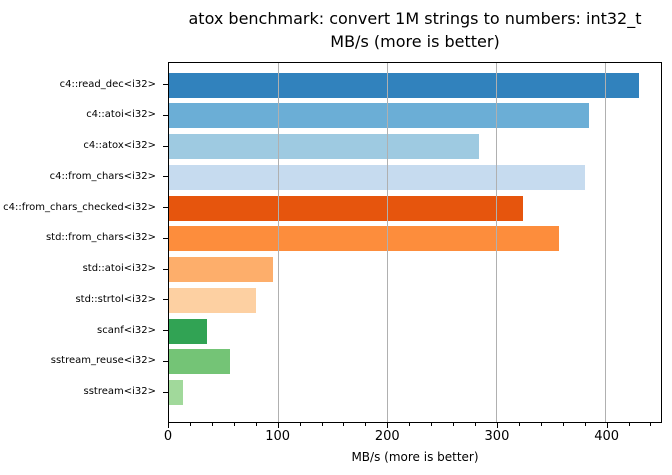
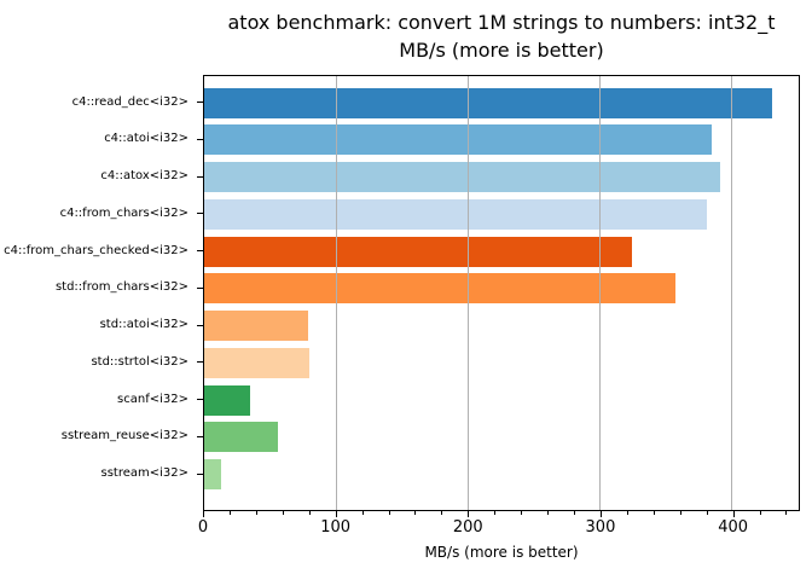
c4::atox<i32>: 284 -> 391
std::atoi<i32>: 95 -> 79
